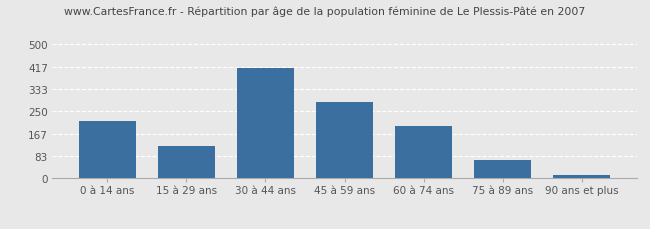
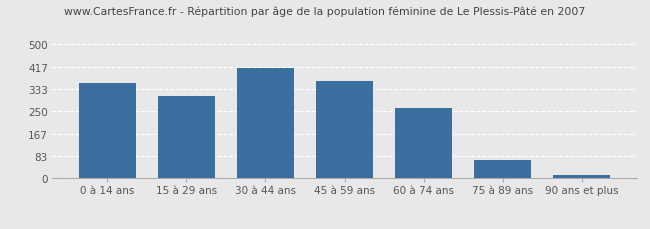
0 à 14 ans: 215 -> 355
15 à 29 ans: 120 -> 308
45 à 59 ans: 285 -> 363
60 à 74 ans: 195 -> 263
